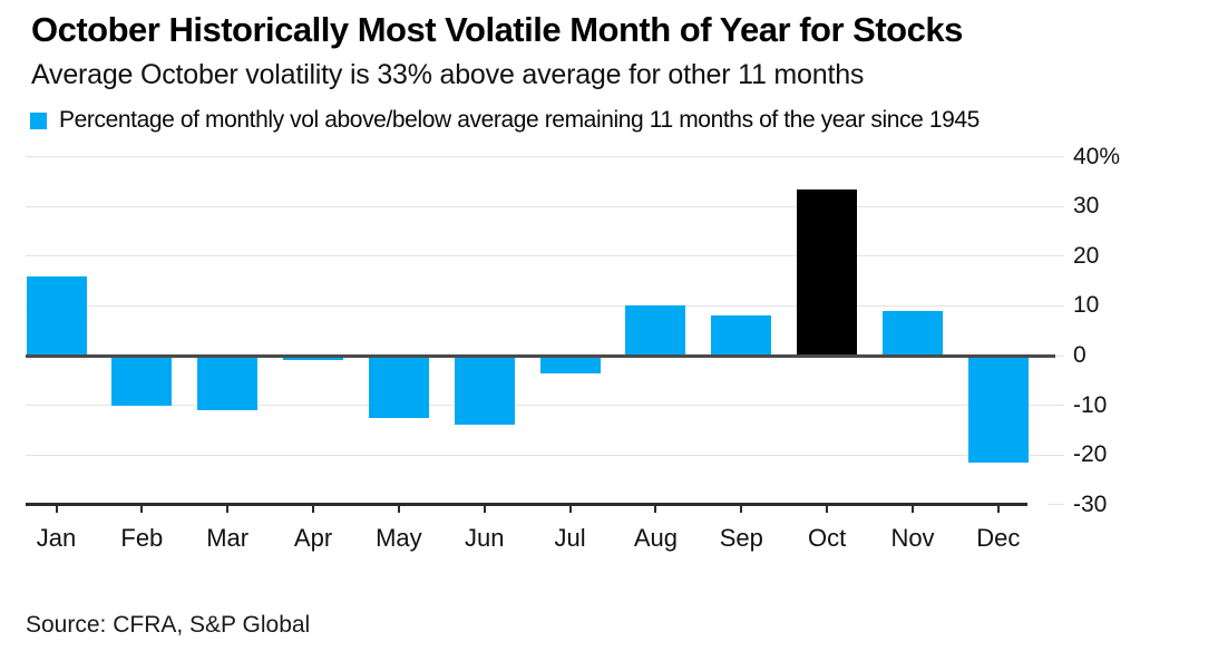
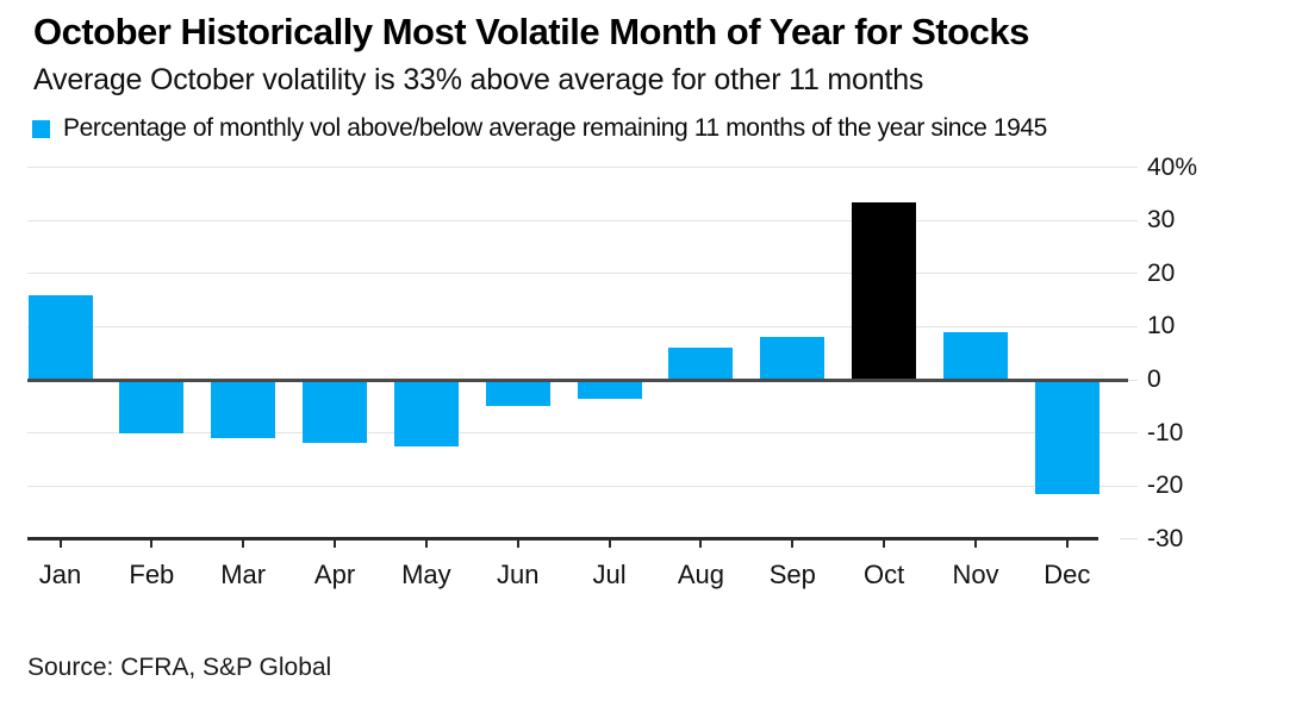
Apr: -1% -> -12%
Jun: -14% -> -5%
Aug: 10% -> 6%
